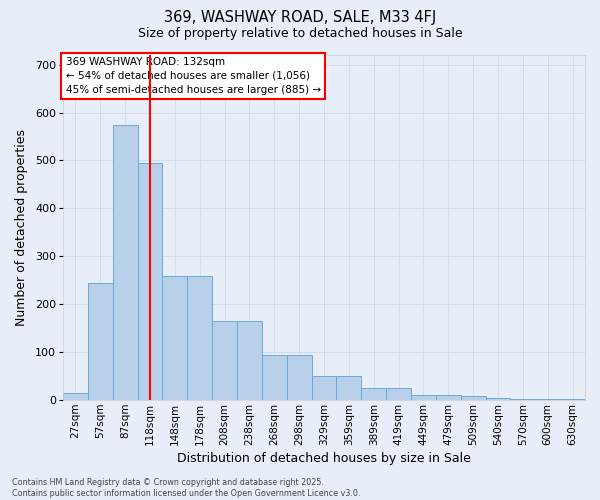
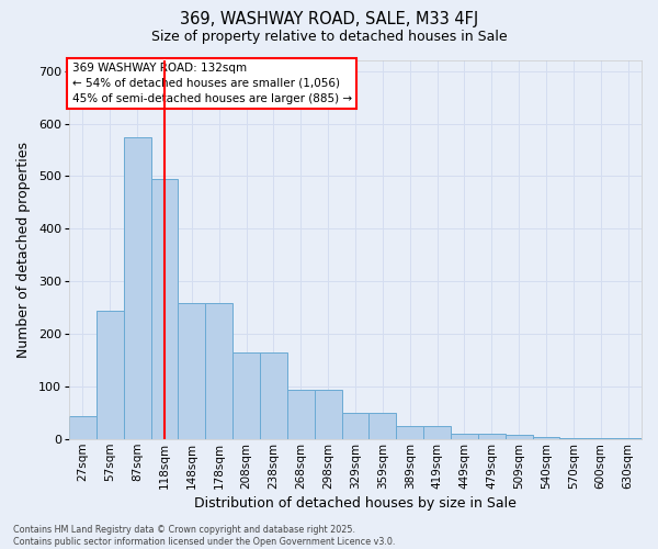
27sqm: 15 -> 45
